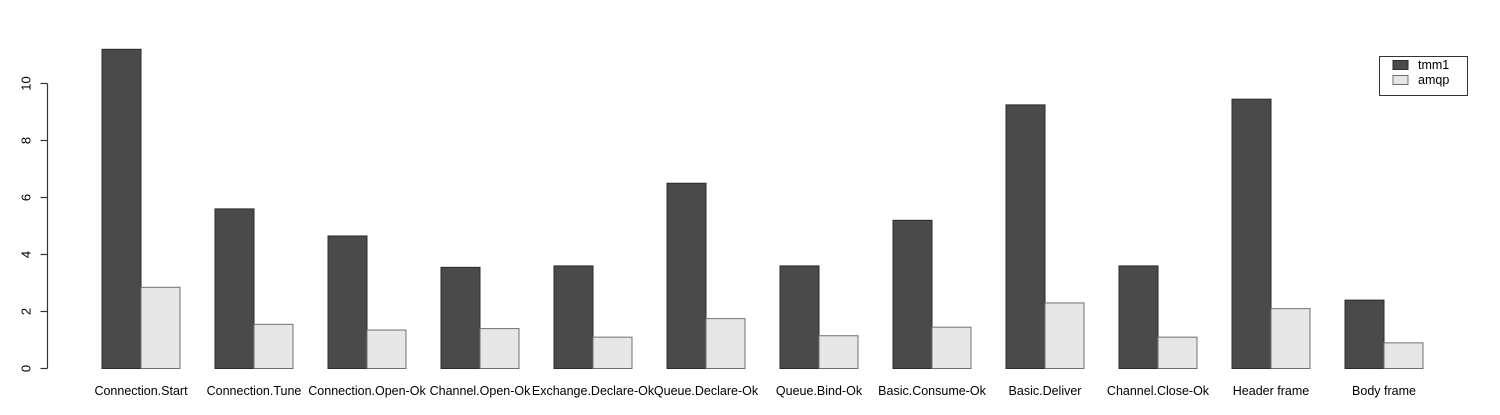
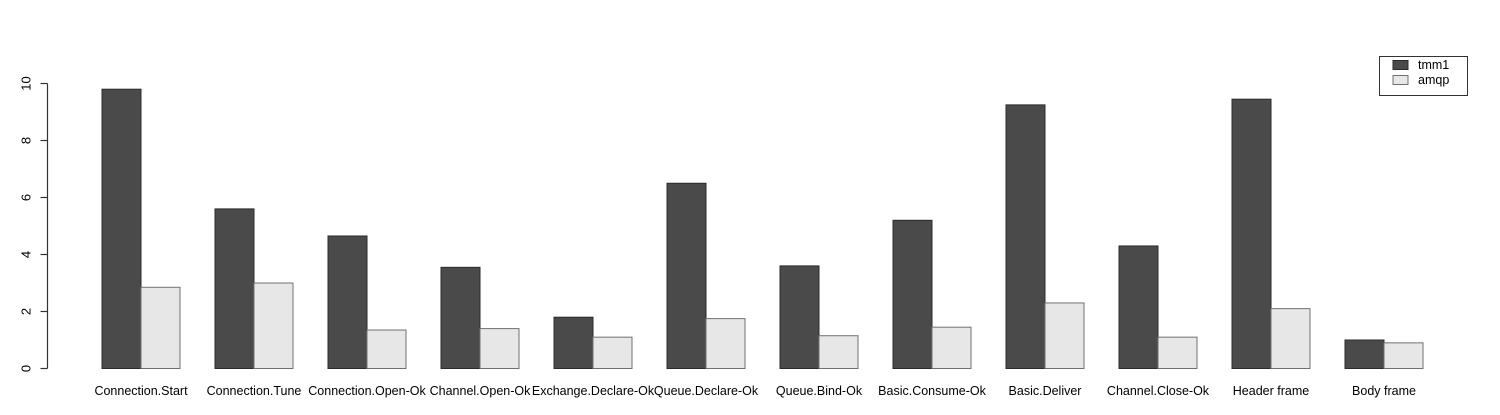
tmm1/Connection.Start: 11.2 -> 9.8
amqp/Connection.Tune: 1.6 -> 3.0
tmm1/Exchange.Declare-Ok: 3.6 -> 1.8
tmm1/Channel.Close-Ok: 3.6 -> 4.3
tmm1/Body frame: 2.4 -> 1.0
